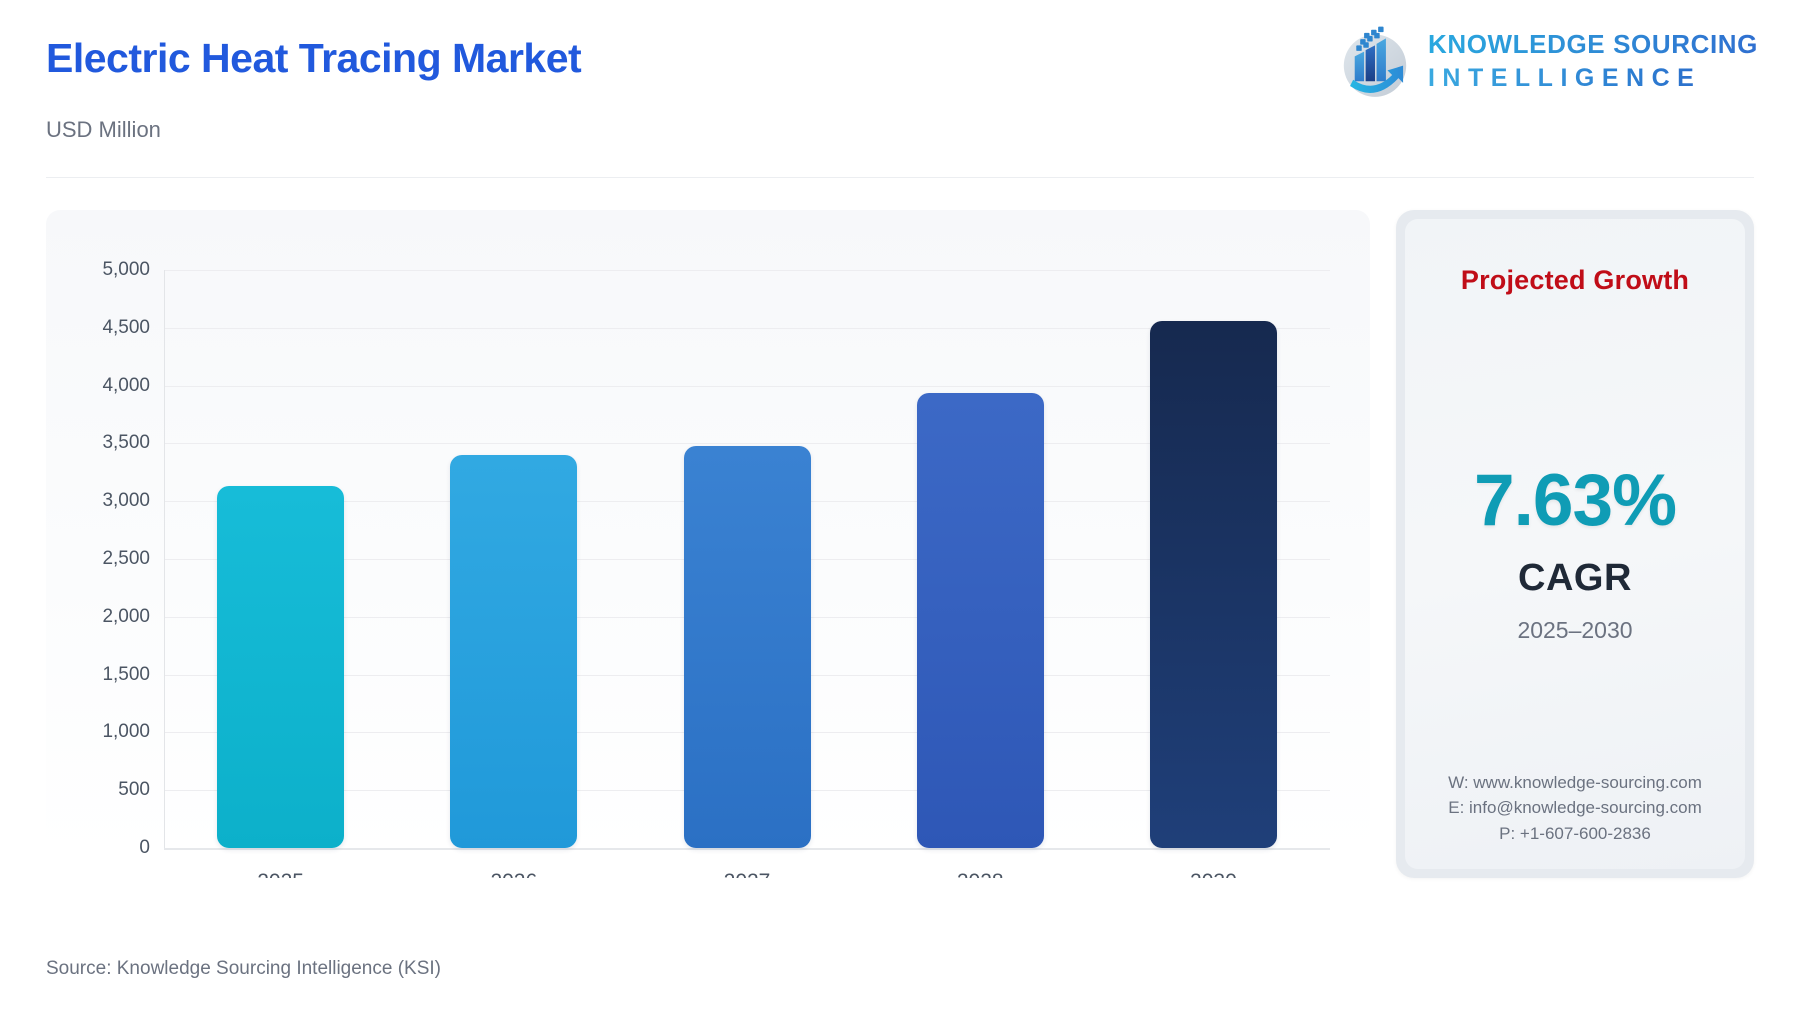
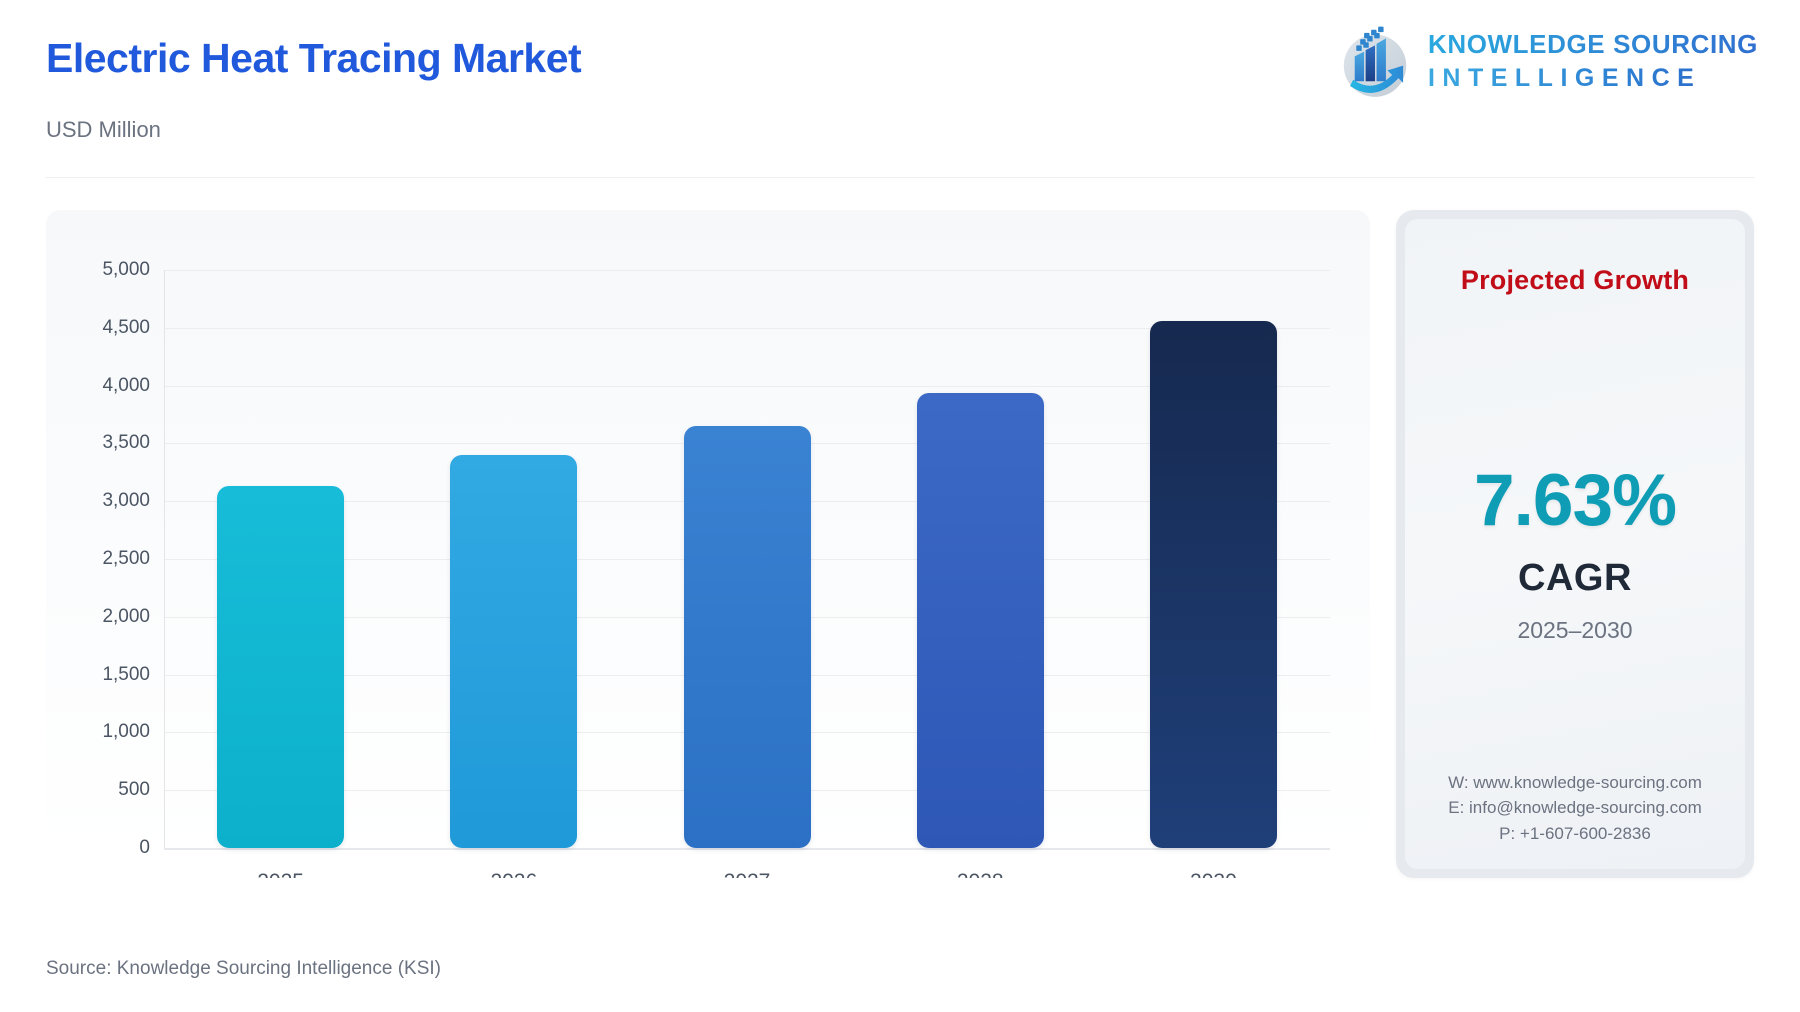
2027: 3480 -> 3650
